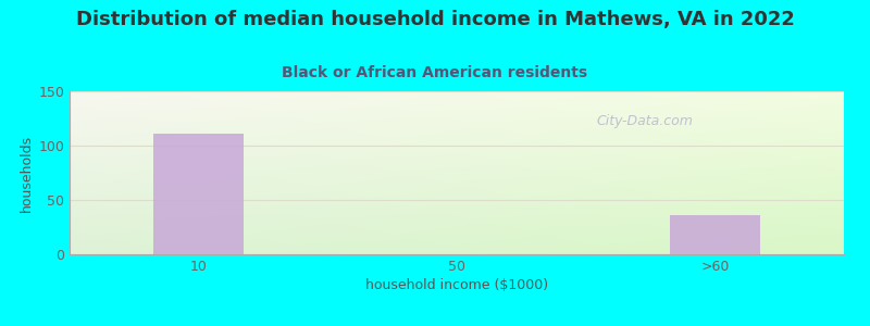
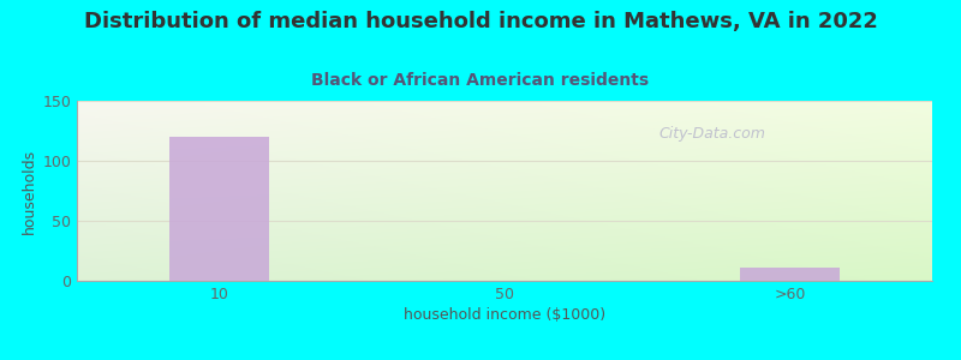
10: 111 -> 120
>60: 36 -> 11
